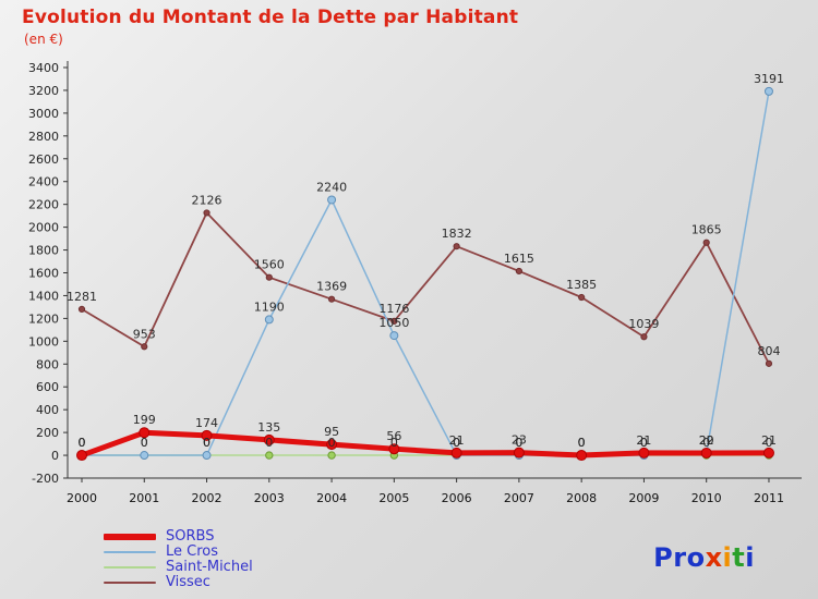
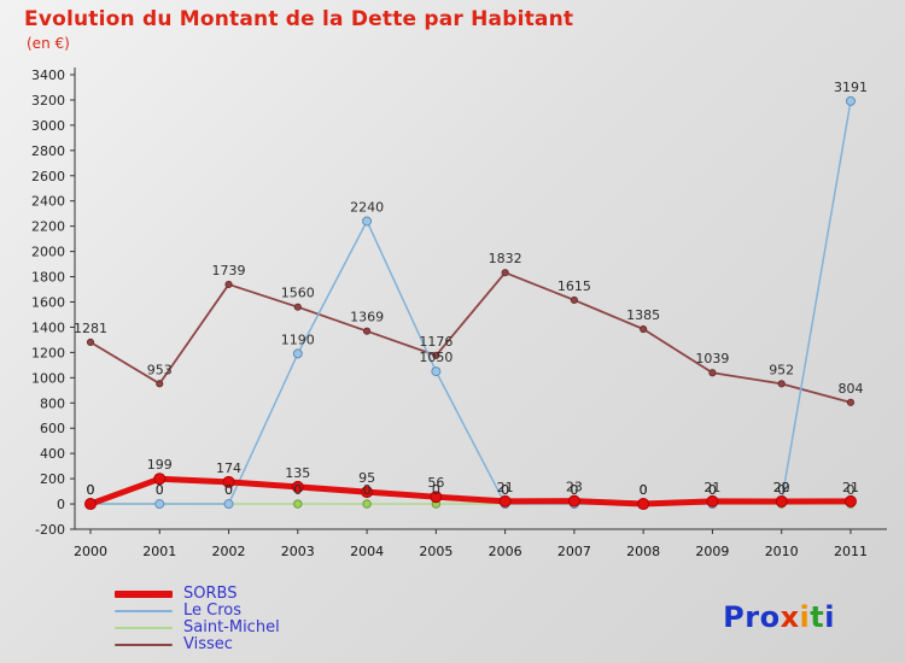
Vissec/2002: 2126 -> 1739
Vissec/2010: 1865 -> 952
